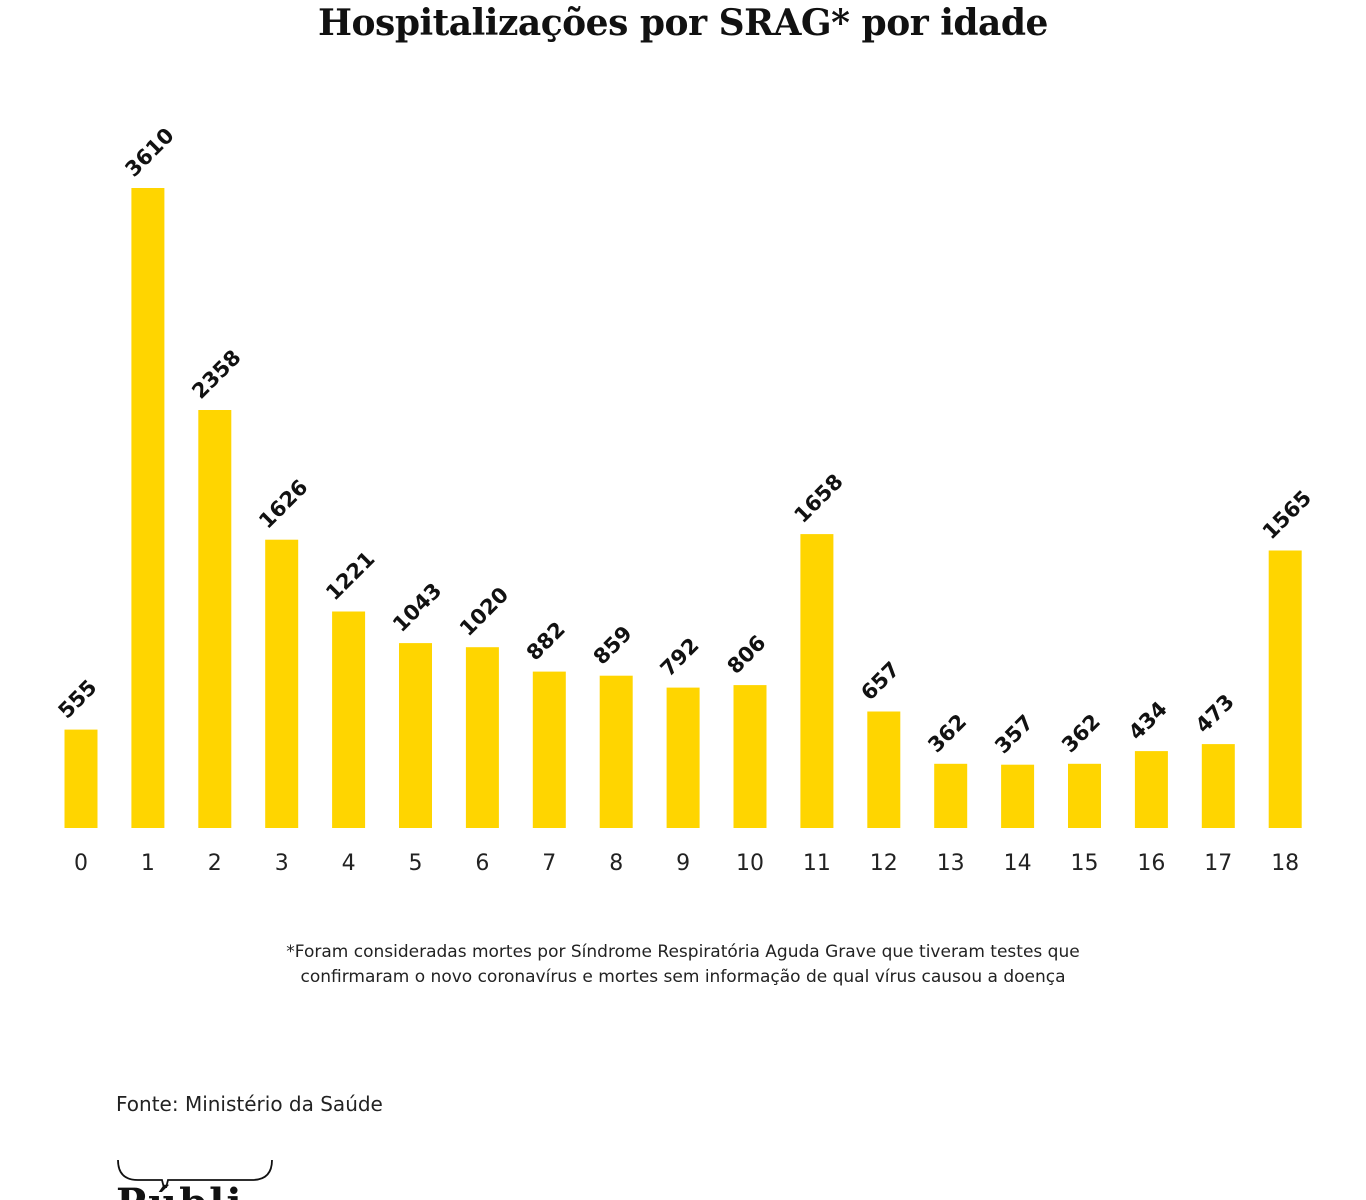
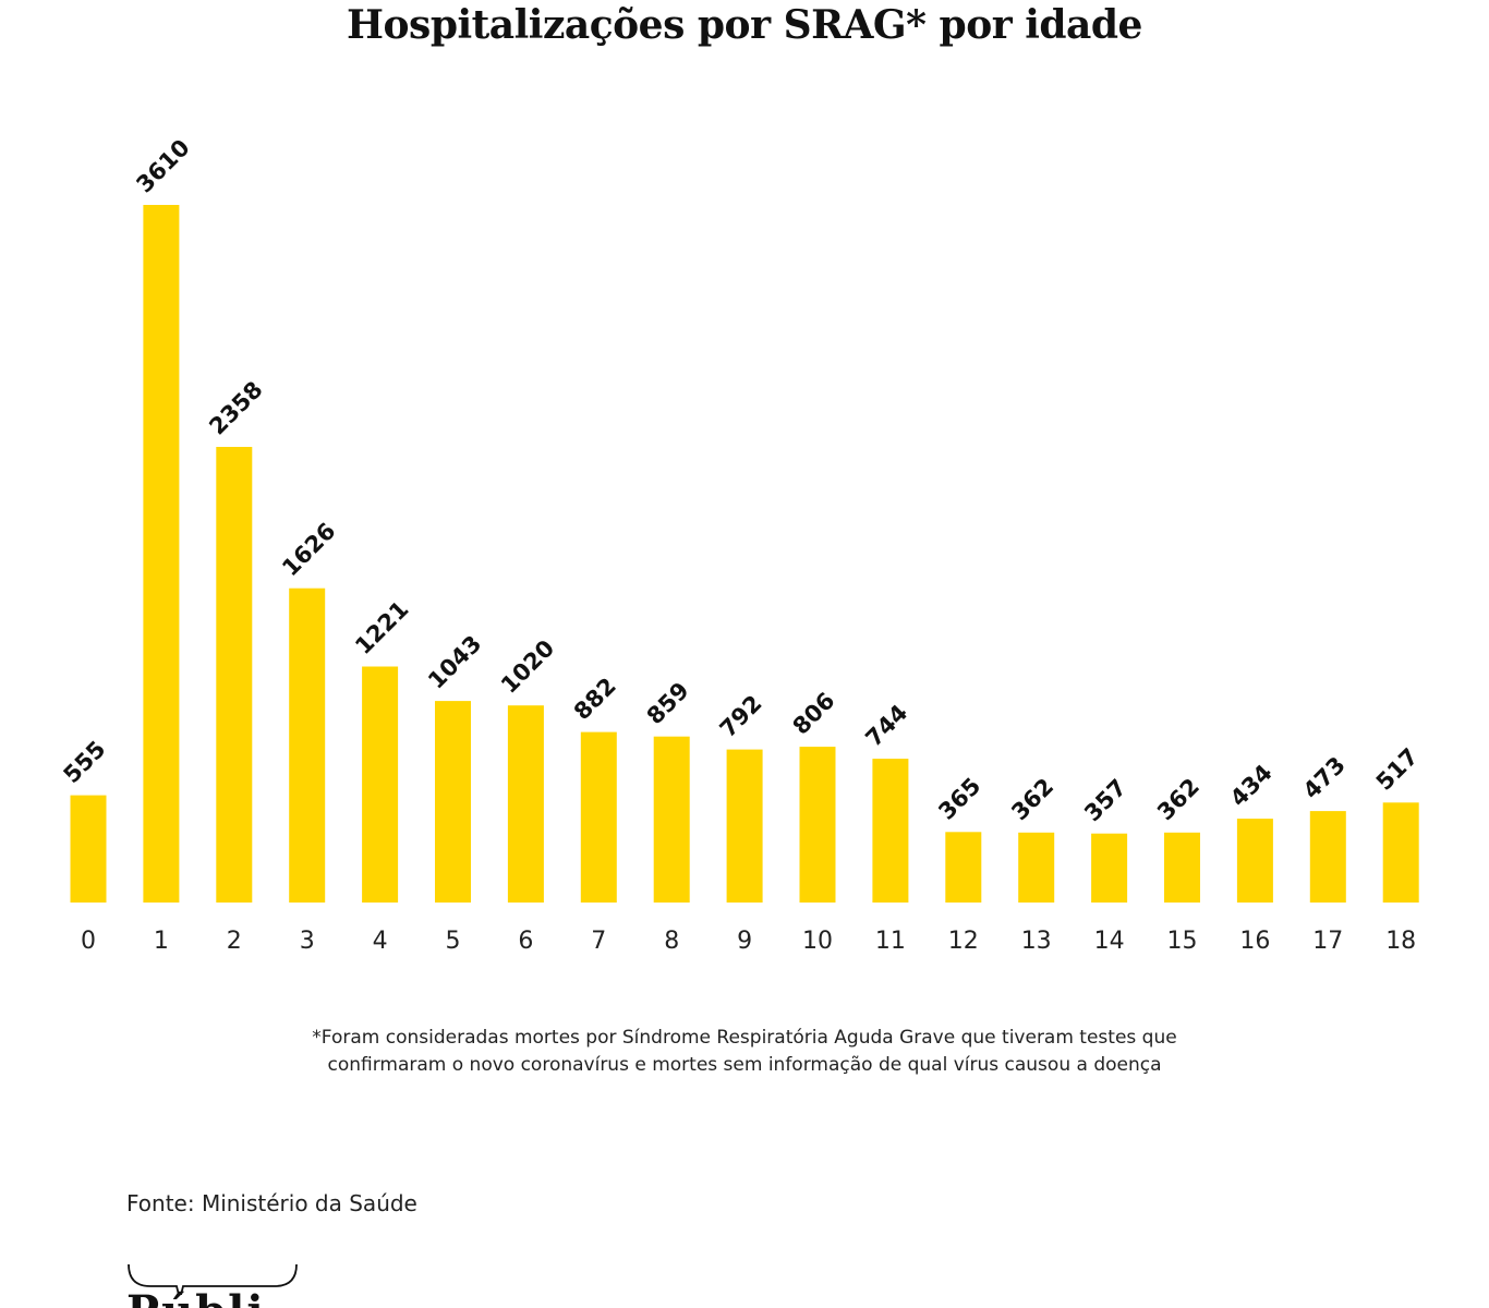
11: 1658 -> 744
12: 657 -> 365
18: 1565 -> 517
